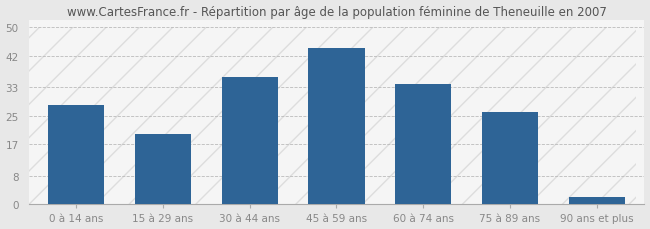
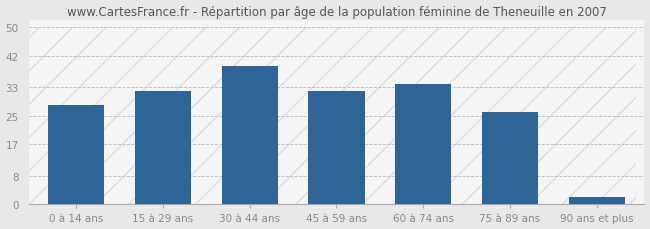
15 à 29 ans: 20 -> 32
30 à 44 ans: 36 -> 39
45 à 59 ans: 44 -> 32
